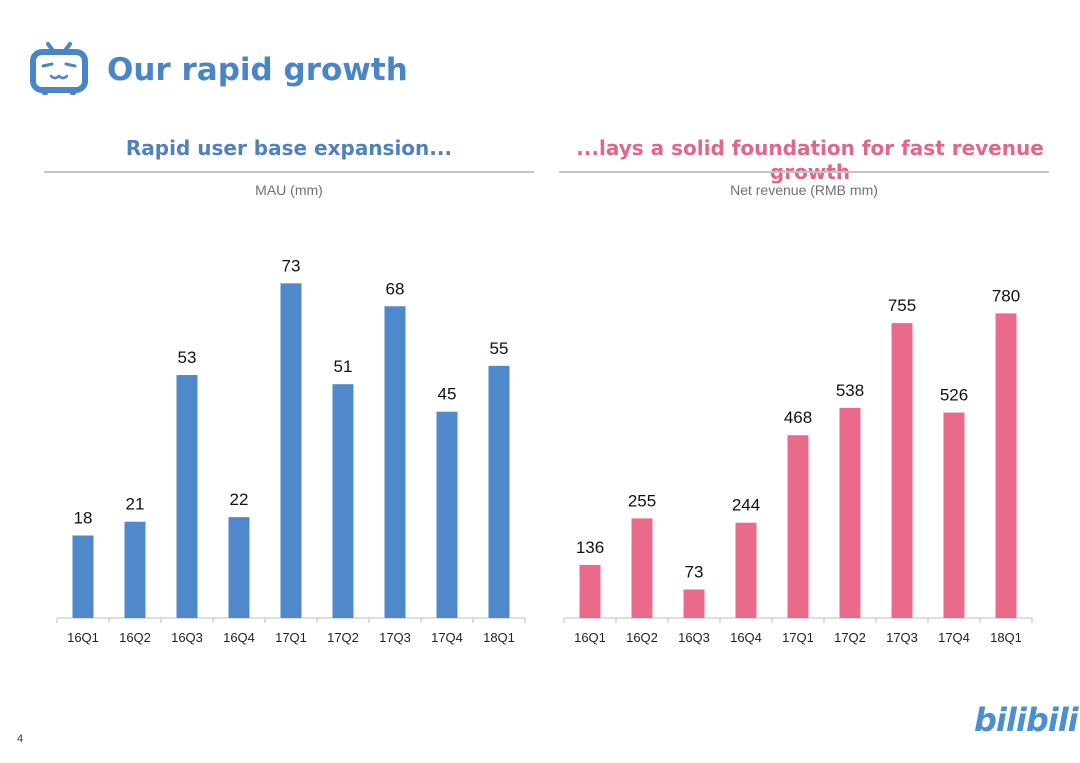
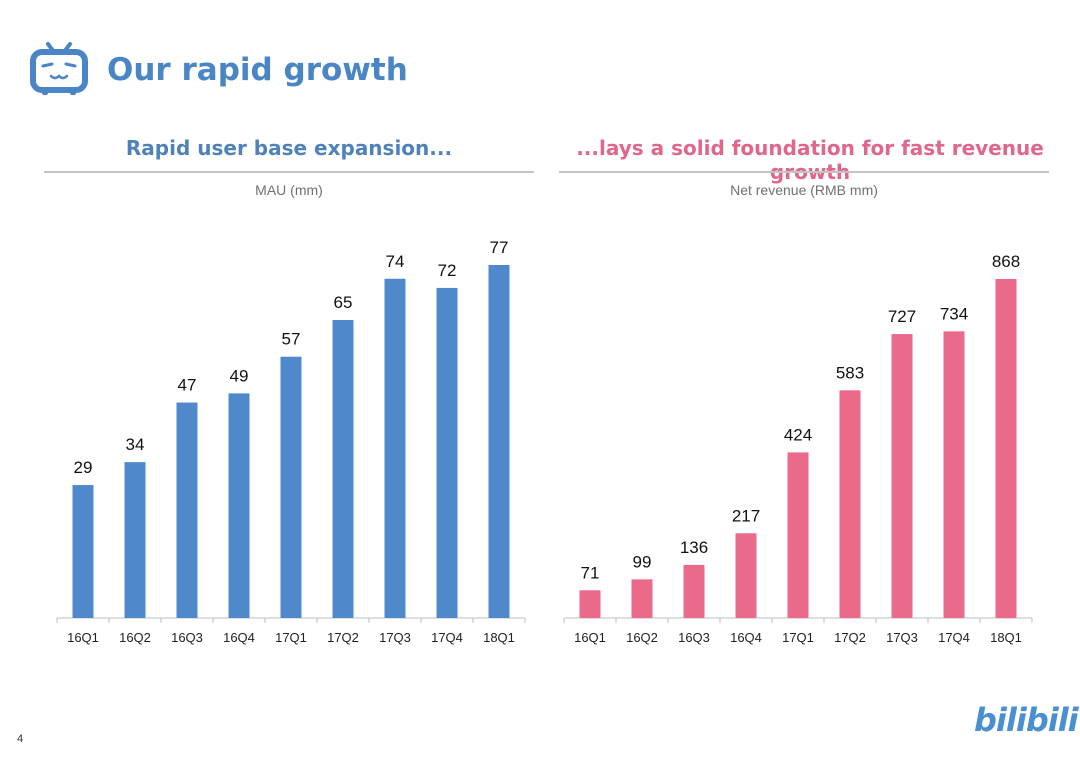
MAU (mm)/16Q1: 18 -> 29
MAU (mm)/16Q2: 21 -> 34
MAU (mm)/16Q3: 53 -> 47
MAU (mm)/16Q4: 22 -> 49
MAU (mm)/17Q1: 73 -> 57
MAU (mm)/17Q2: 51 -> 65
MAU (mm)/17Q3: 68 -> 74
MAU (mm)/17Q4: 45 -> 72
MAU (mm)/18Q1: 55 -> 77
Net revenue (RMB mm)/16Q1: 136 -> 71
Net revenue (RMB mm)/16Q2: 255 -> 99
Net revenue (RMB mm)/16Q3: 73 -> 136
Net revenue (RMB mm)/16Q4: 244 -> 217
Net revenue (RMB mm)/17Q1: 468 -> 424
Net revenue (RMB mm)/17Q2: 538 -> 583
Net revenue (RMB mm)/17Q3: 755 -> 727
Net revenue (RMB mm)/17Q4: 526 -> 734
Net revenue (RMB mm)/18Q1: 780 -> 868
